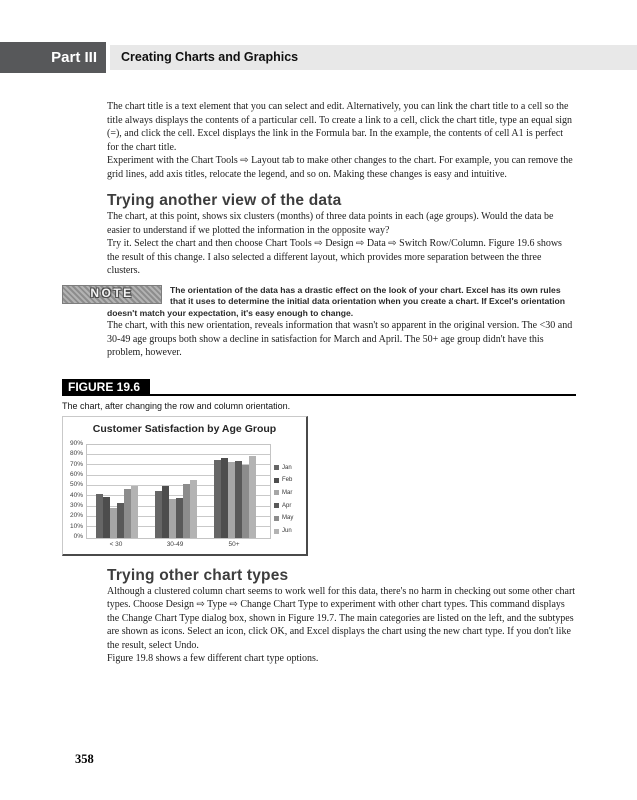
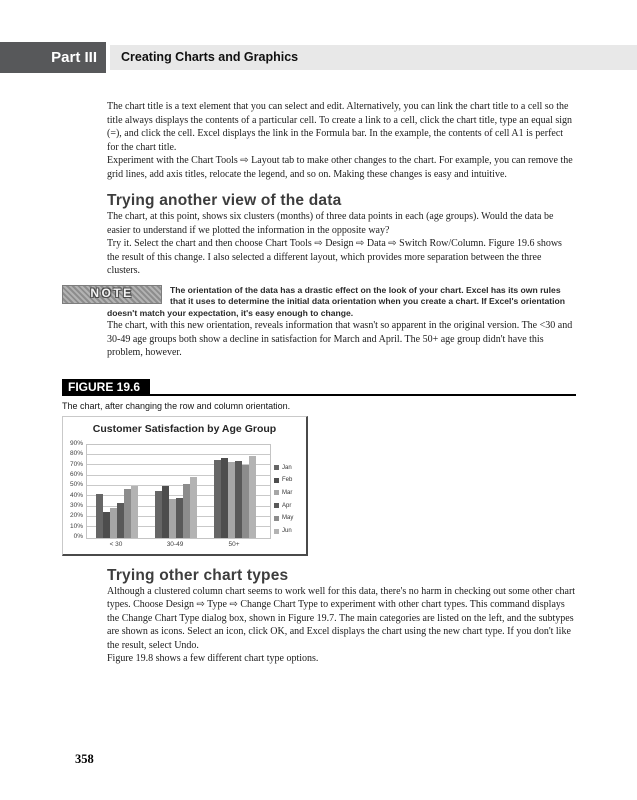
Feb/< 30: 39% -> 25%
Jun/30-49: 56% -> 59%
